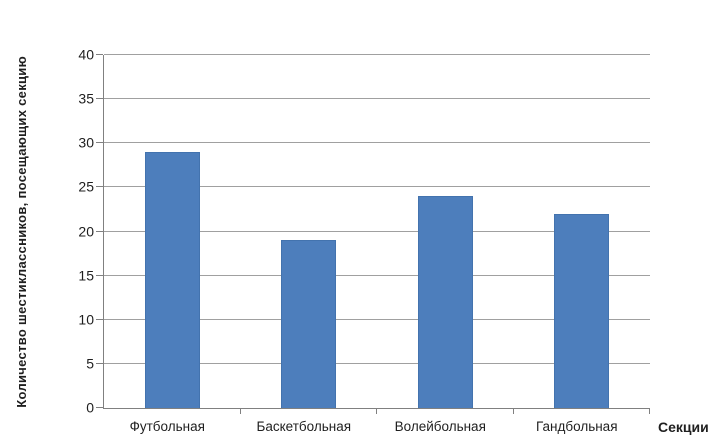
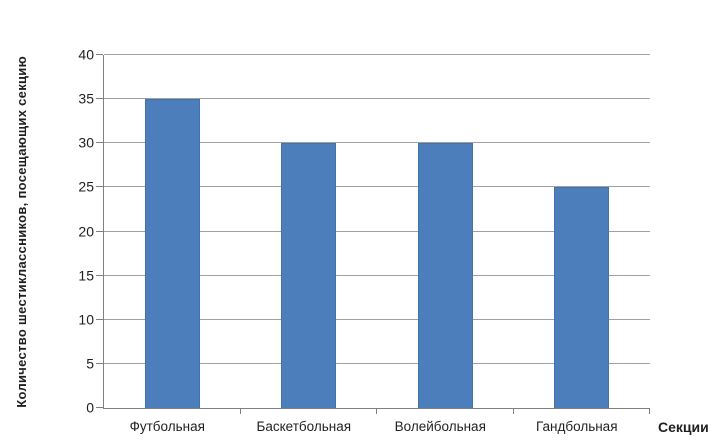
Футбольная: 29 -> 35
Баскетбольная: 19 -> 30
Волейбольная: 24 -> 30
Гандбольная: 22 -> 25
